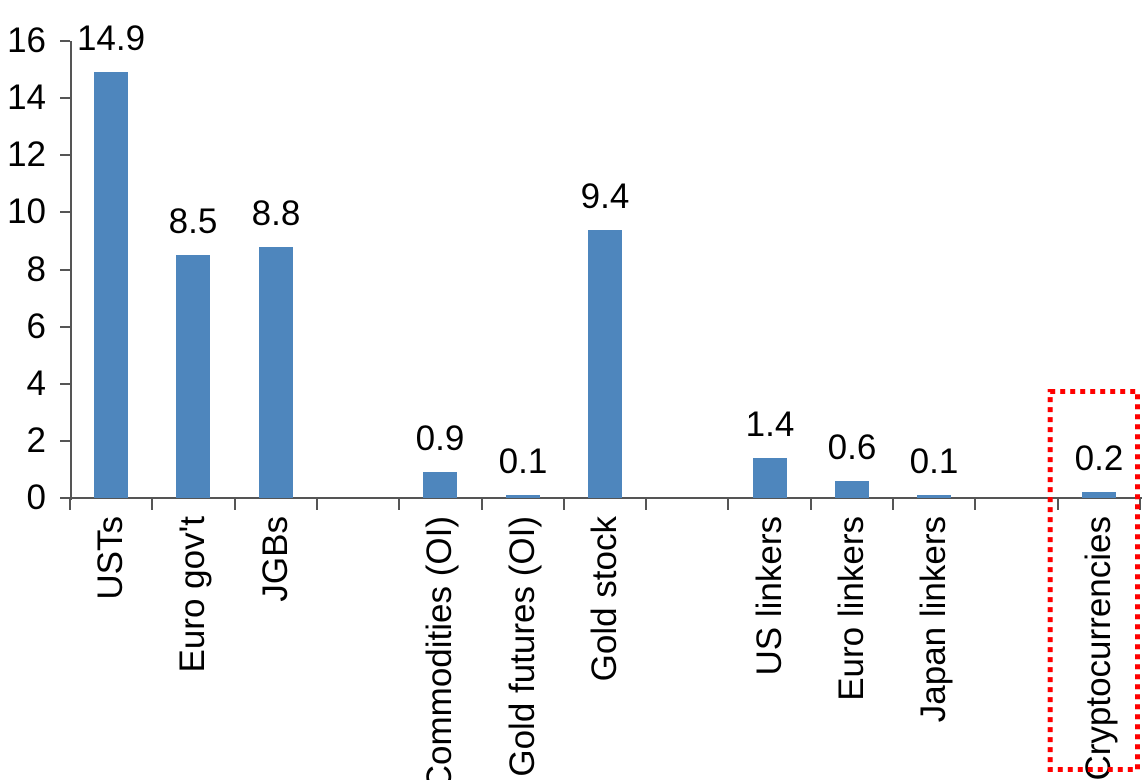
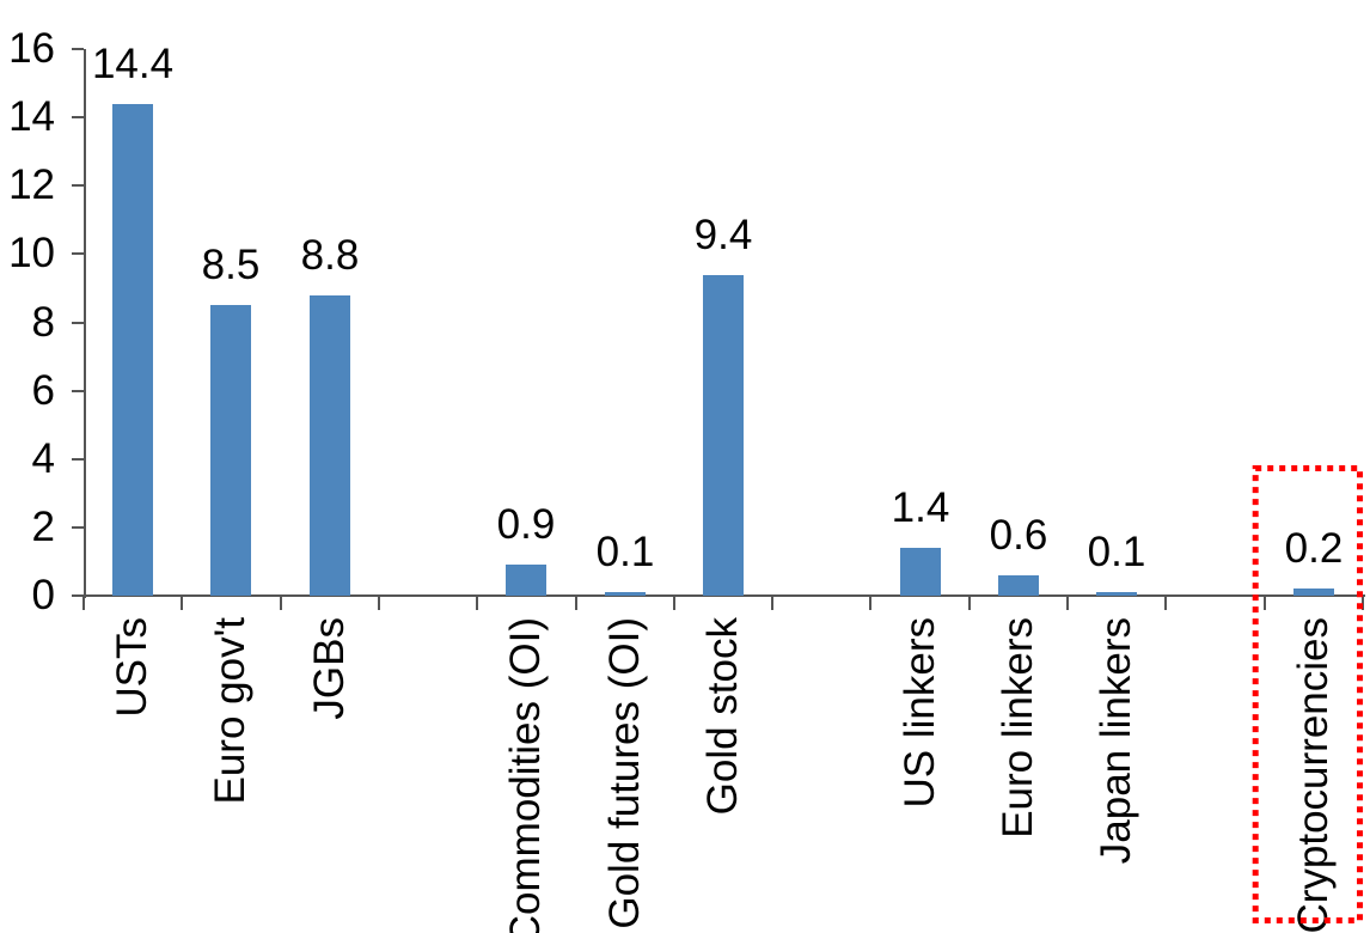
USTs: 14.9 -> 14.4
